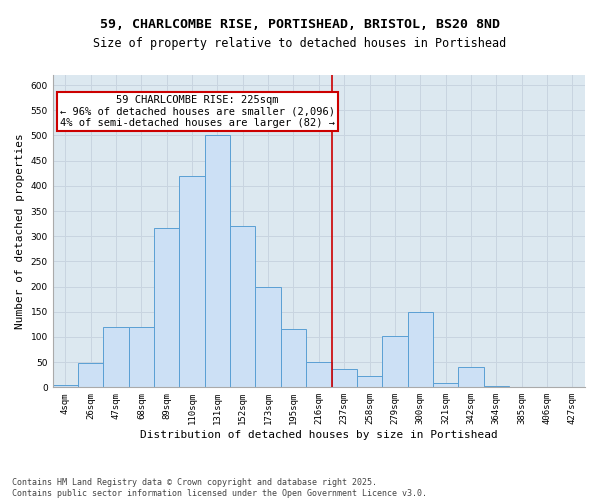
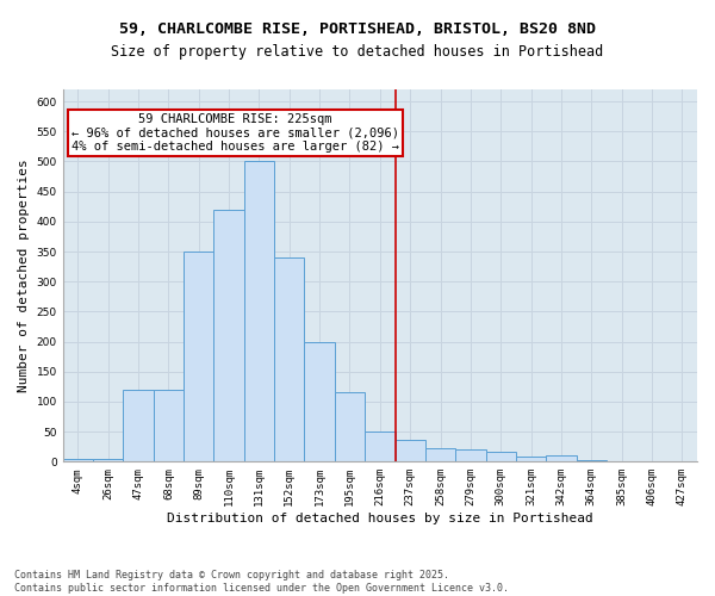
26sqm: 48 -> 5
89sqm: 316 -> 350
152sqm: 320 -> 340
279sqm: 102 -> 20
300sqm: 150 -> 17
342sqm: 40 -> 10
